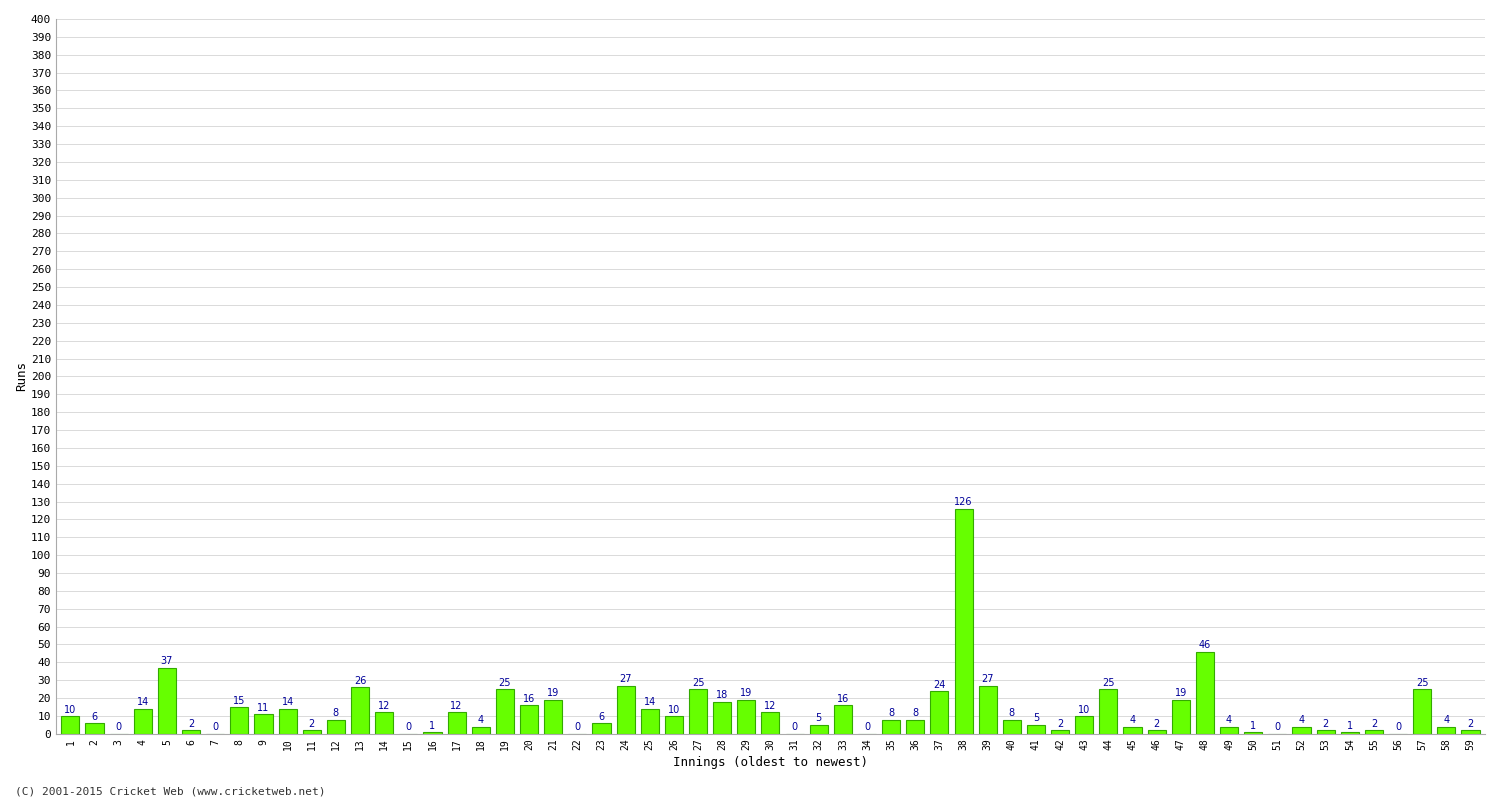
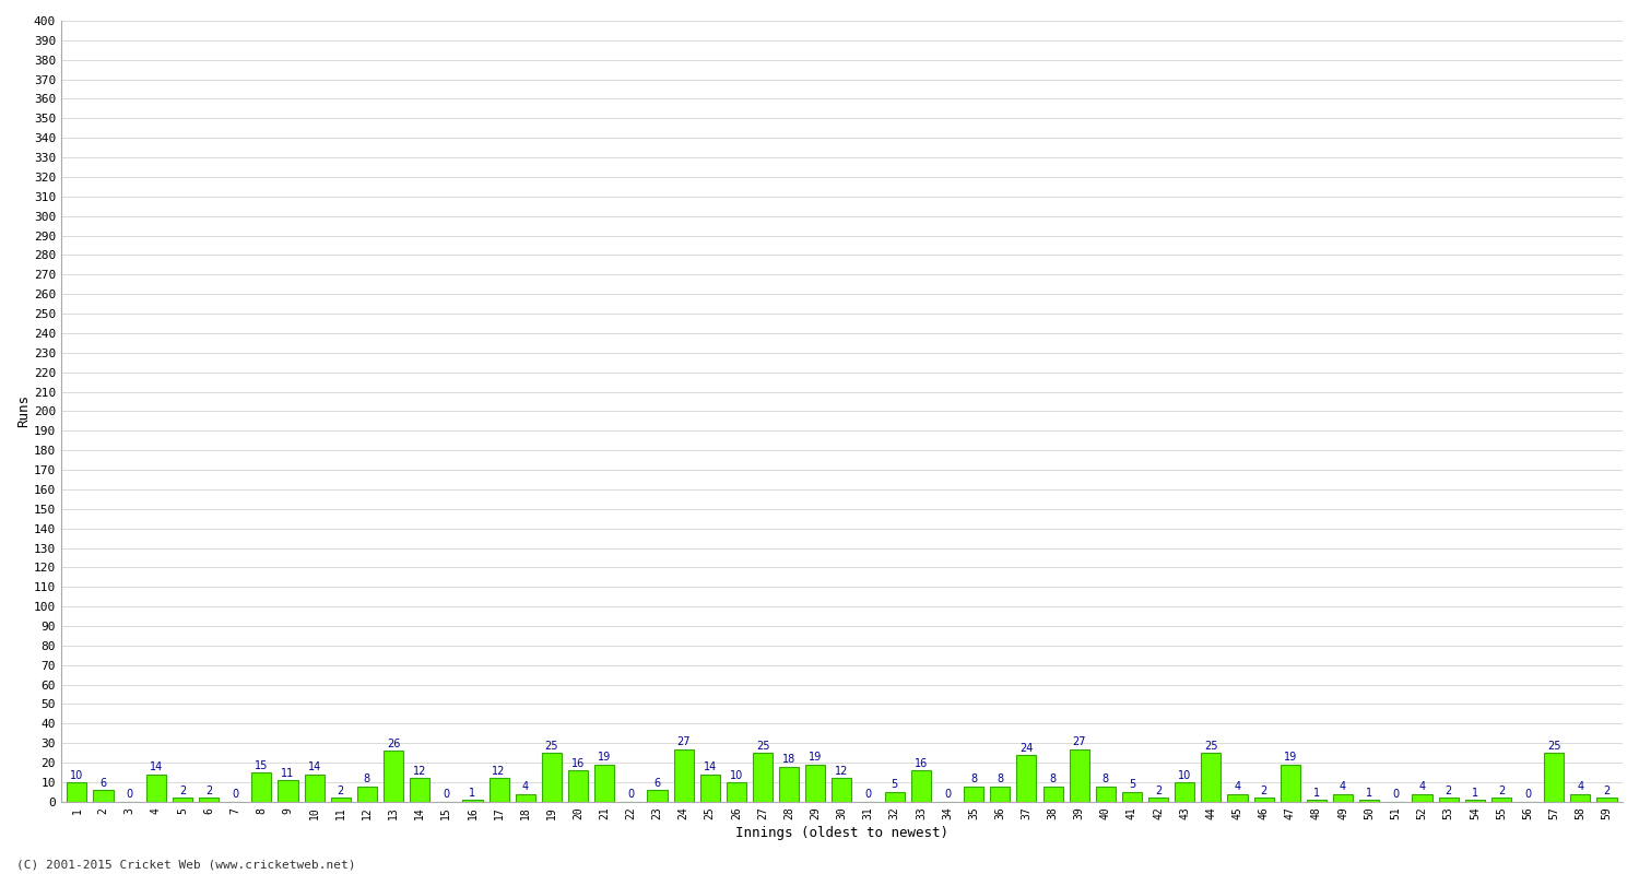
5: 37 -> 2
38: 126 -> 8
48: 46 -> 1
